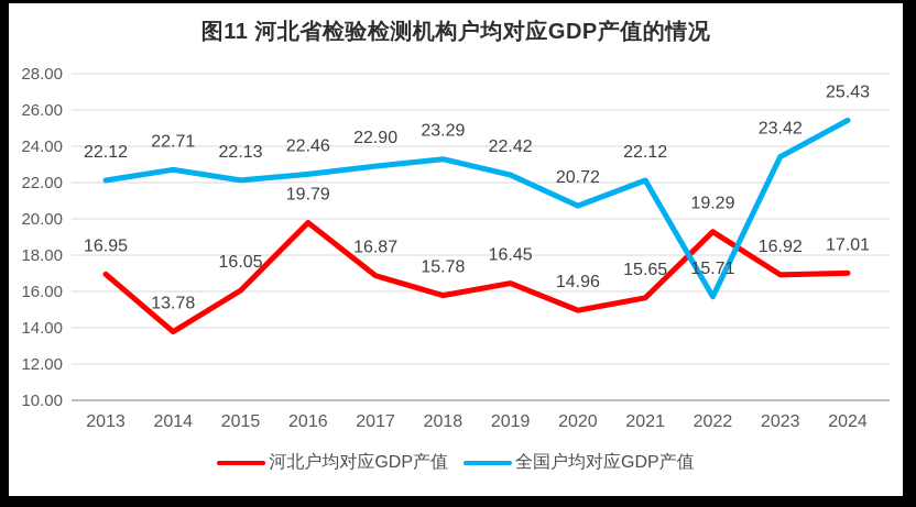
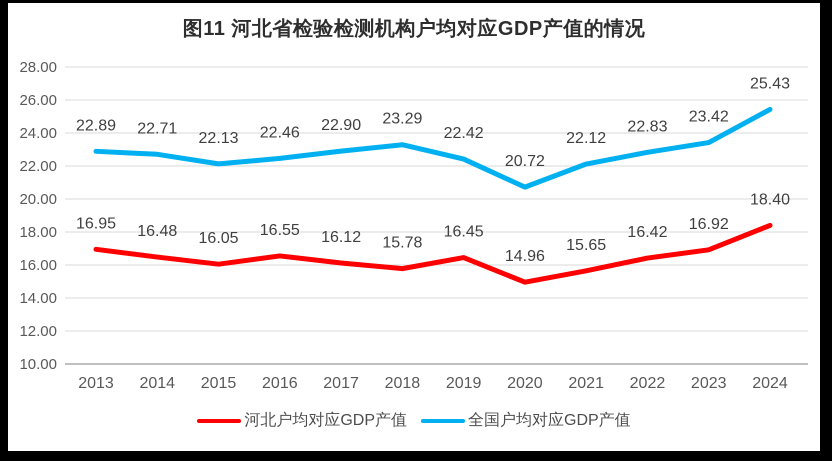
全国户均对应GDP产值/2013: 22.12 -> 22.89
河北户均对应GDP产值/2014: 13.78 -> 16.48
河北户均对应GDP产值/2016: 19.79 -> 16.55
河北户均对应GDP产值/2017: 16.87 -> 16.12
河北户均对应GDP产值/2022: 19.29 -> 16.42
全国户均对应GDP产值/2022: 15.71 -> 22.83
河北户均对应GDP产值/2024: 17.01 -> 18.40
